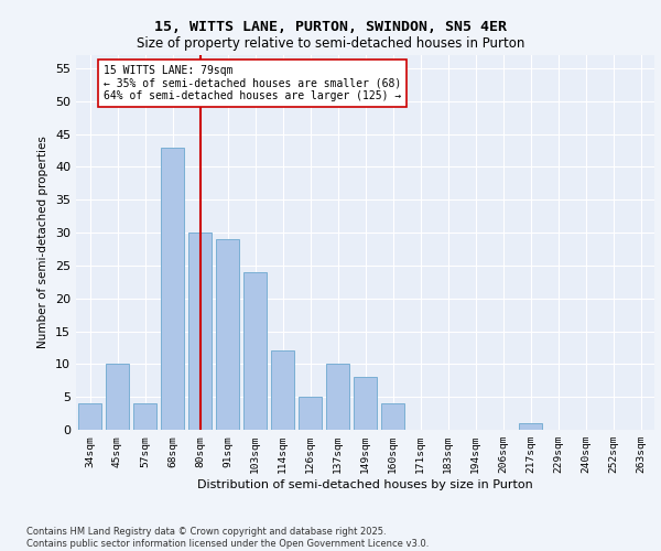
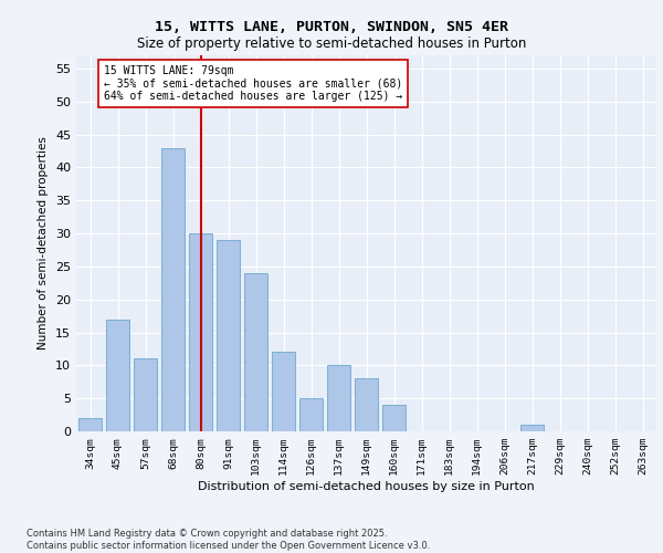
34sqm: 4 -> 2
45sqm: 10 -> 17
57sqm: 4 -> 11
